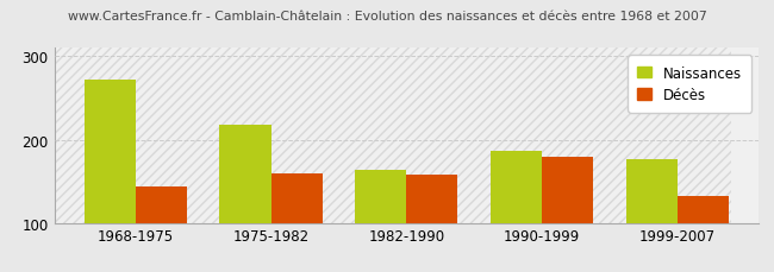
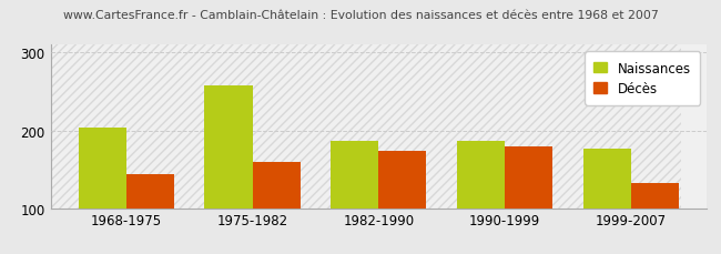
Naissances/1968-1975: 272 -> 204
Naissances/1975-1982: 218 -> 258
Naissances/1982-1990: 163 -> 186
Décès/1982-1990: 158 -> 174
